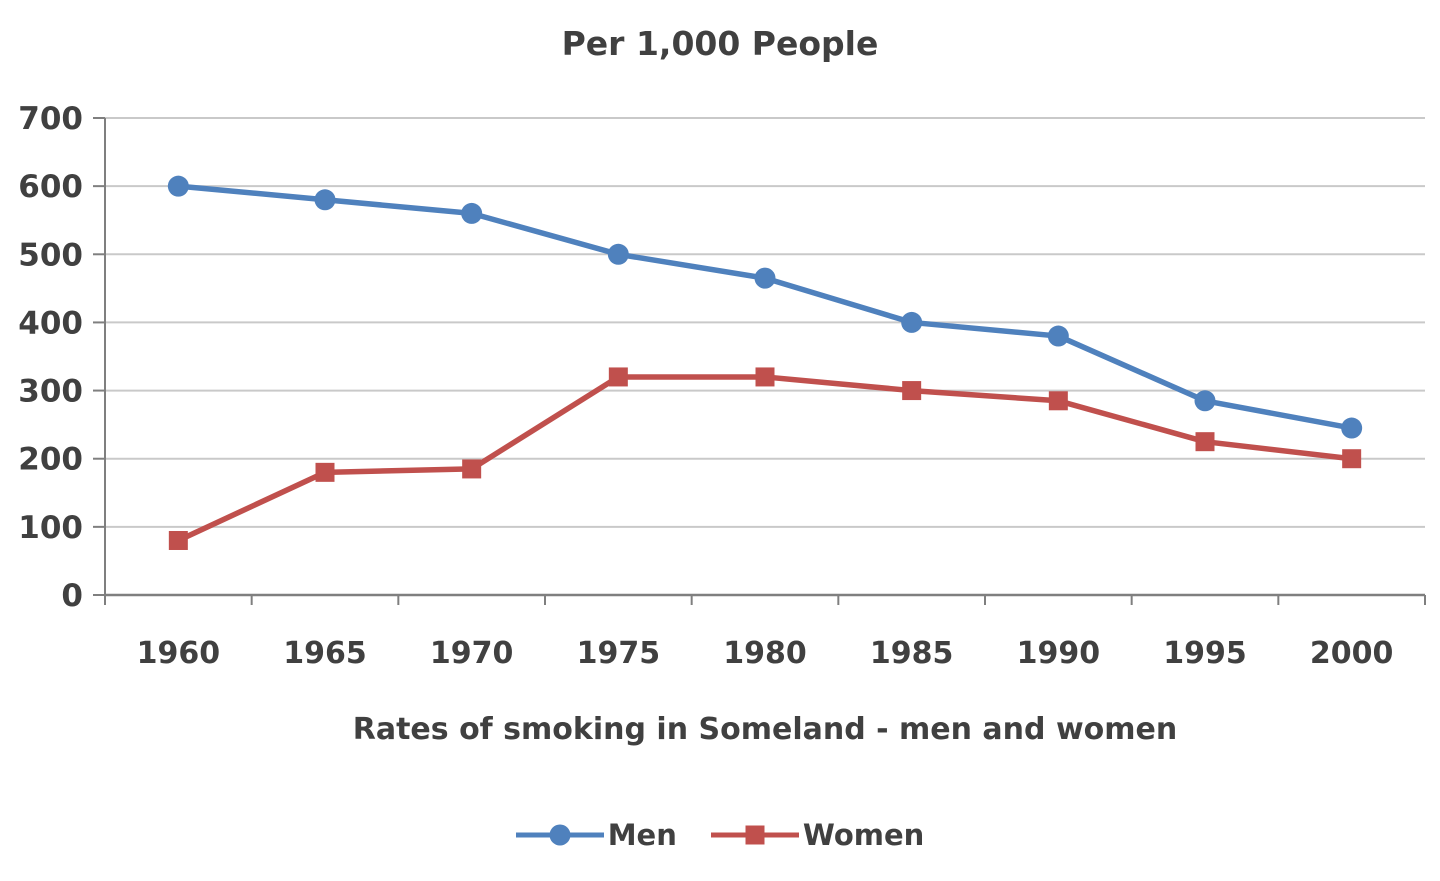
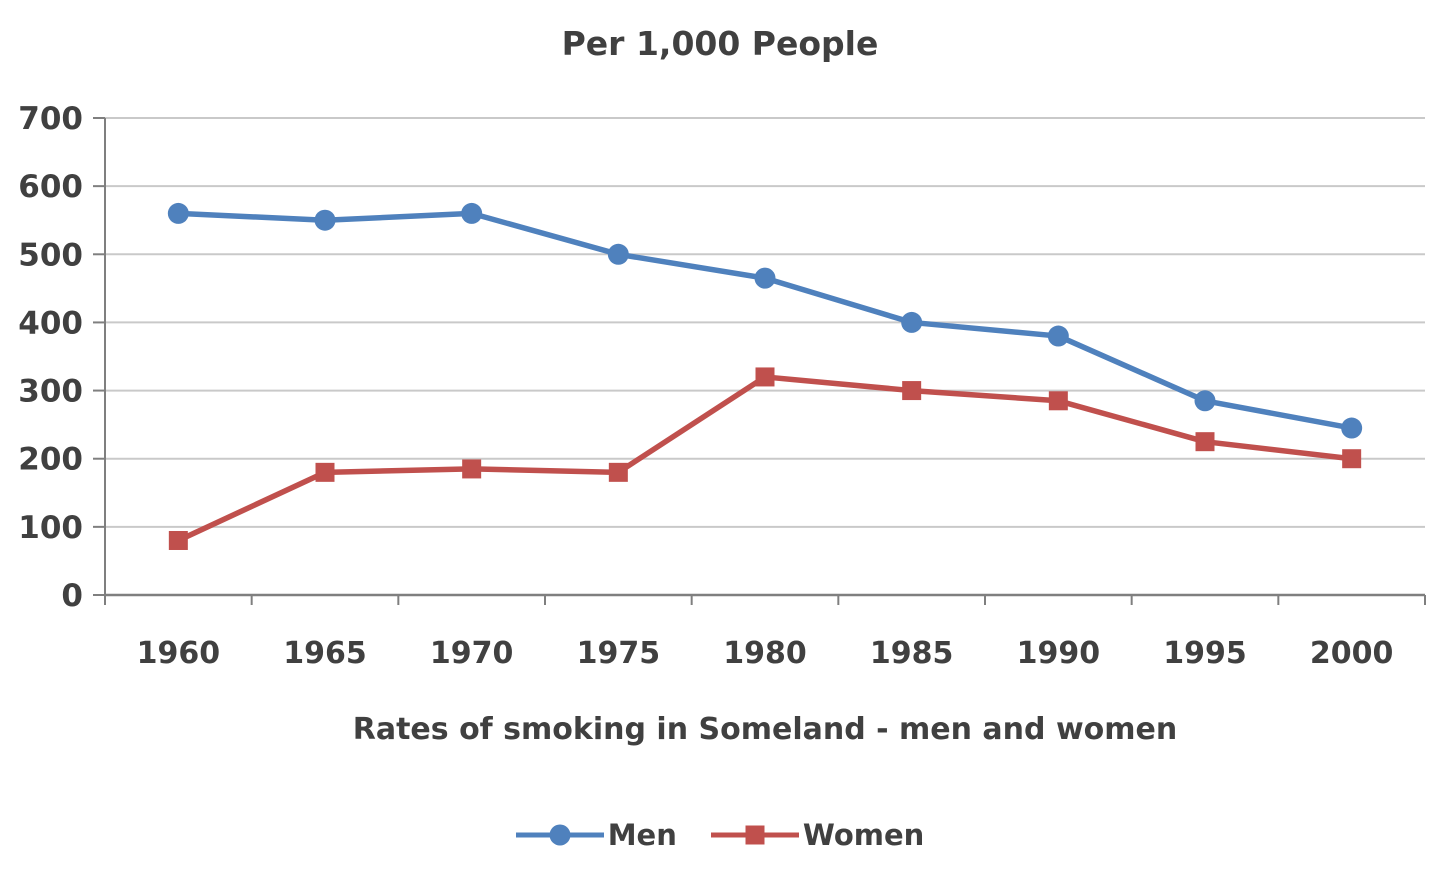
Men/1960: 600 -> 560
Men/1965: 580 -> 550
Women/1975: 320 -> 180
